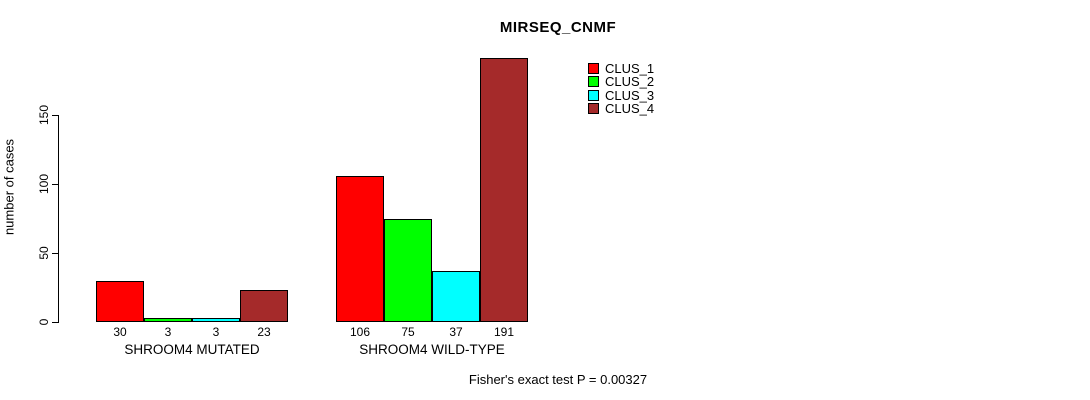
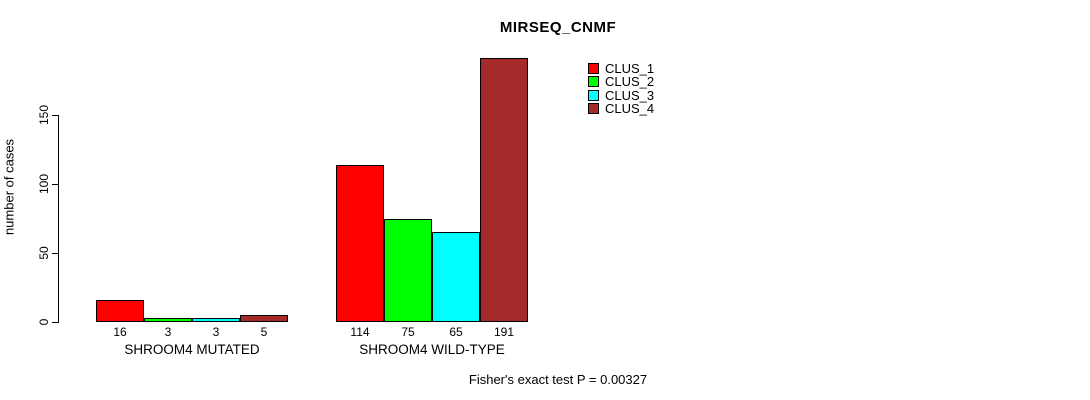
CLUS_1/SHROOM4 MUTATED: 30 -> 16
CLUS_4/SHROOM4 MUTATED: 23 -> 5
CLUS_1/SHROOM4 WILD-TYPE: 106 -> 114
CLUS_3/SHROOM4 WILD-TYPE: 37 -> 65
